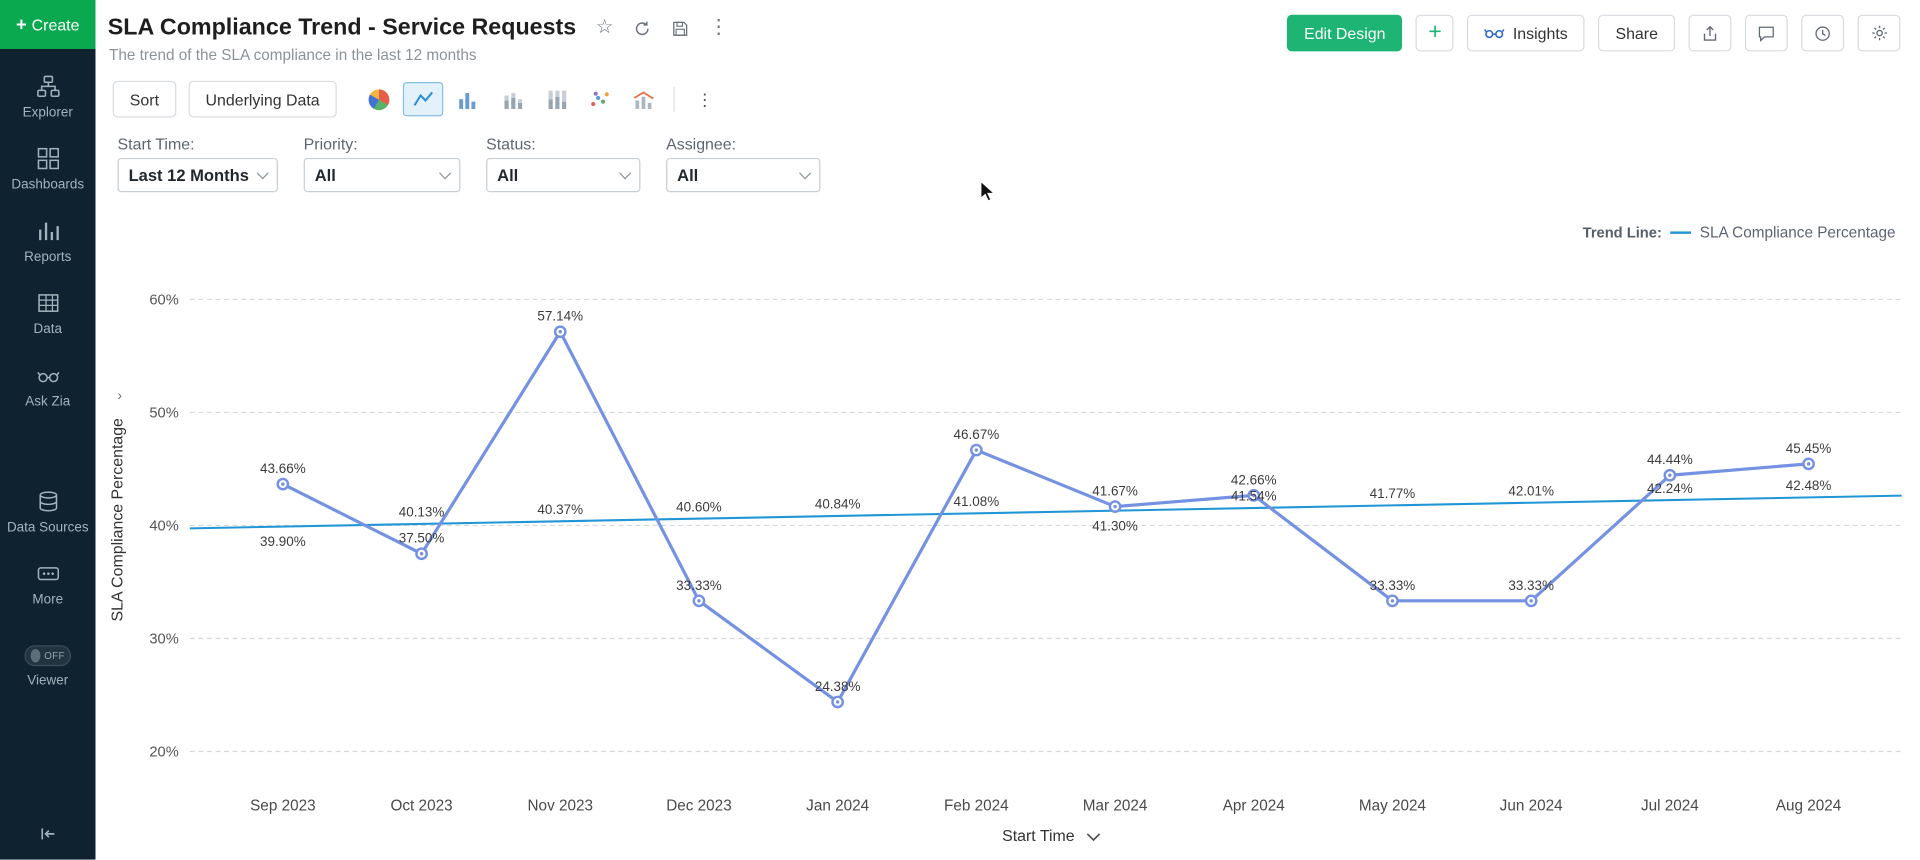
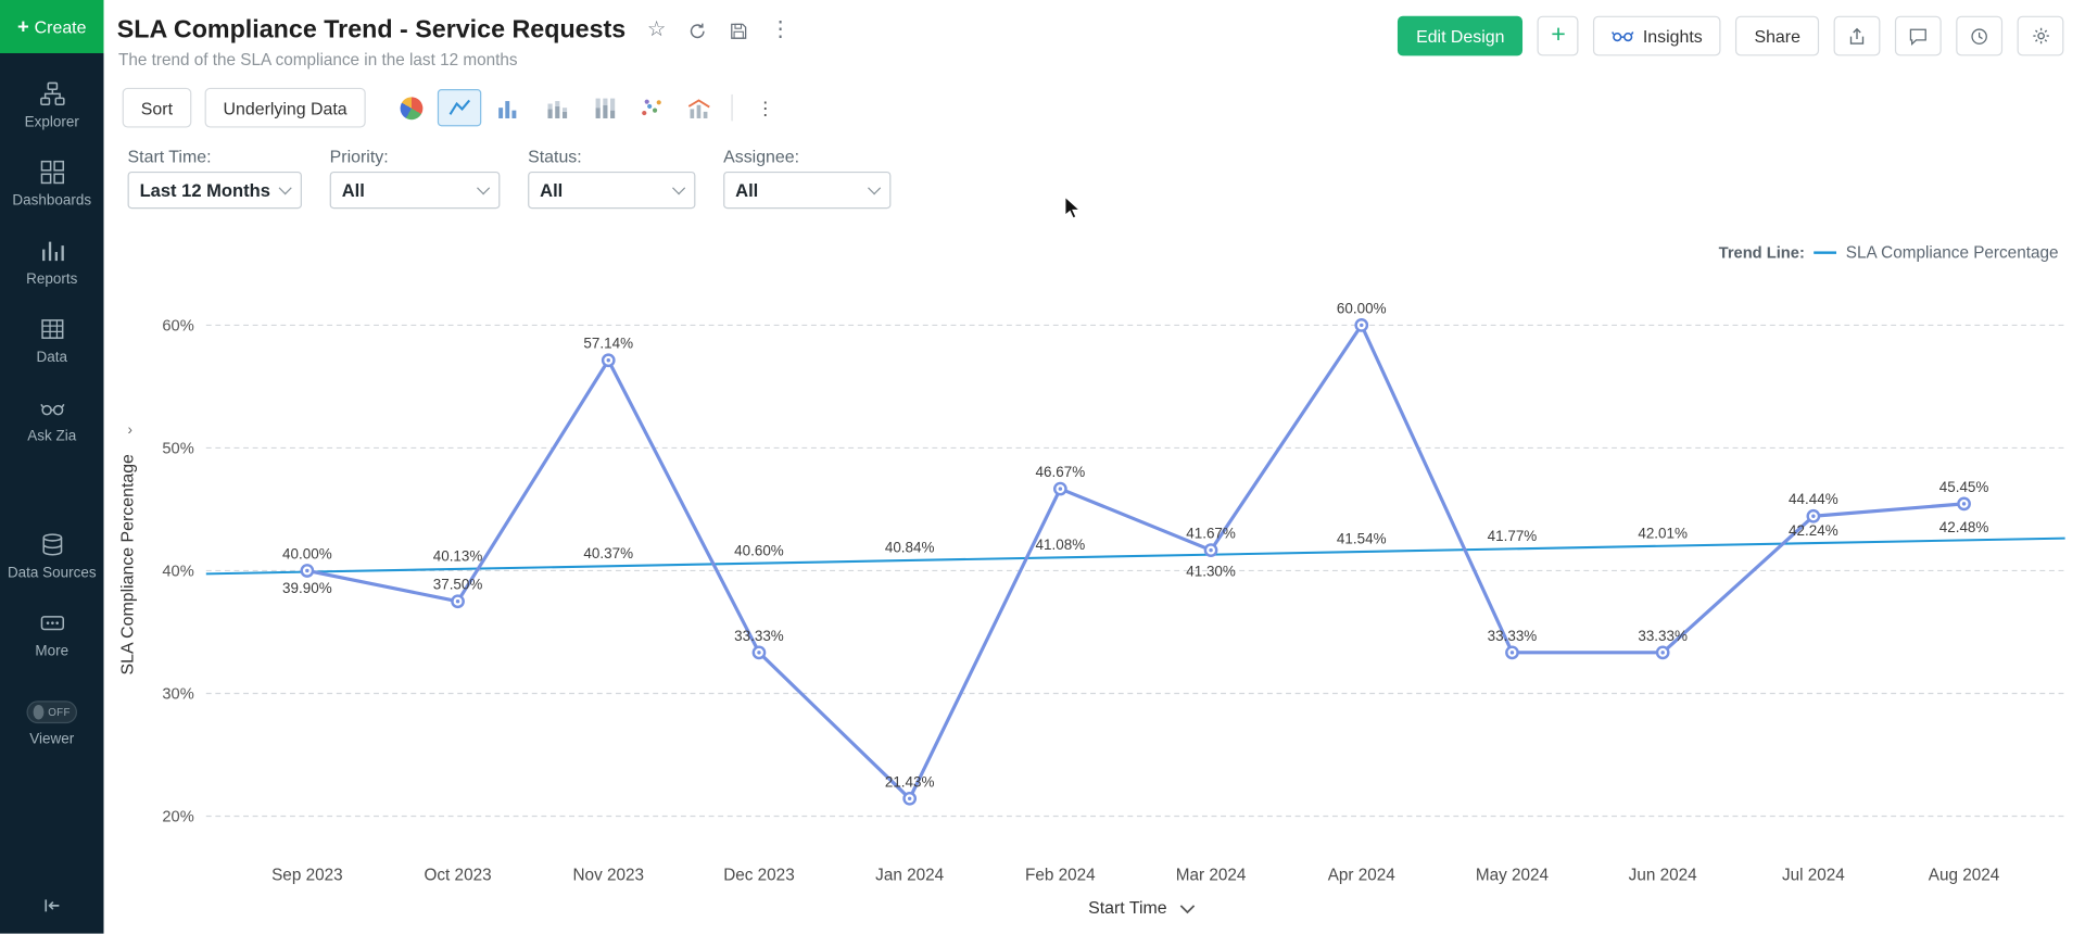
SLA Compliance Percentage/Sep 2023: 43.66% -> 40.00%
SLA Compliance Percentage/Jan 2024: 24.38% -> 21.43%
SLA Compliance Percentage/Apr 2024: 42.66% -> 60.00%
